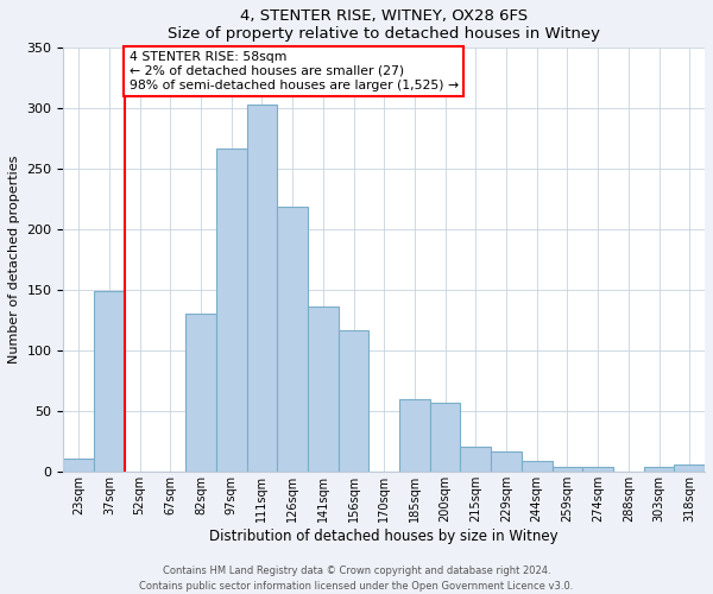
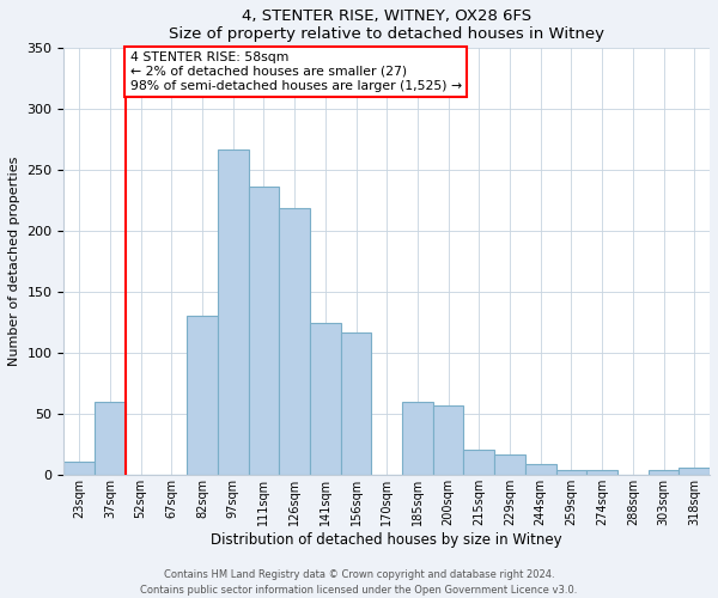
37sqm: 149 -> 60
111sqm: 303 -> 237
141sqm: 137 -> 125
